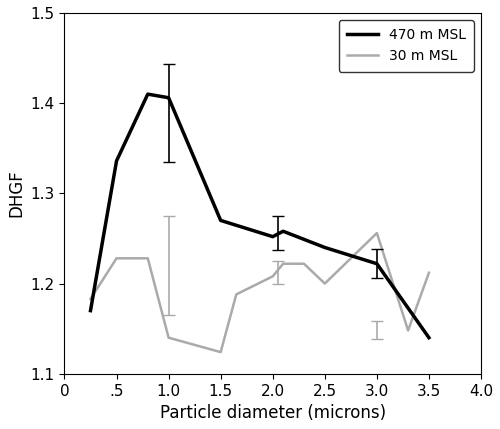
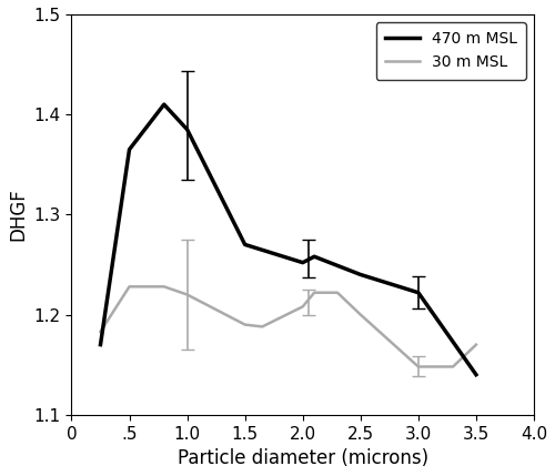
470 m MSL/.5: 1.336 -> 1.365
470 m MSL/1.0: 1.406 -> 1.385
30 m MSL/1.0: 1.140 -> 1.220
30 m MSL/1.5: 1.124 -> 1.190
30 m MSL/3.0: 1.256 -> 1.148
30 m MSL/3.5: 1.212 -> 1.170
